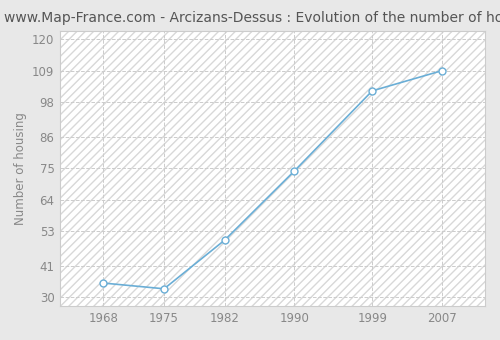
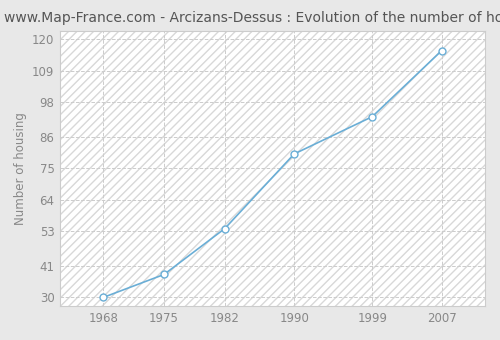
1968: 35 -> 30
1975: 33 -> 38
1982: 50 -> 54
1990: 74 -> 80
1999: 102 -> 93
2007: 109 -> 116
